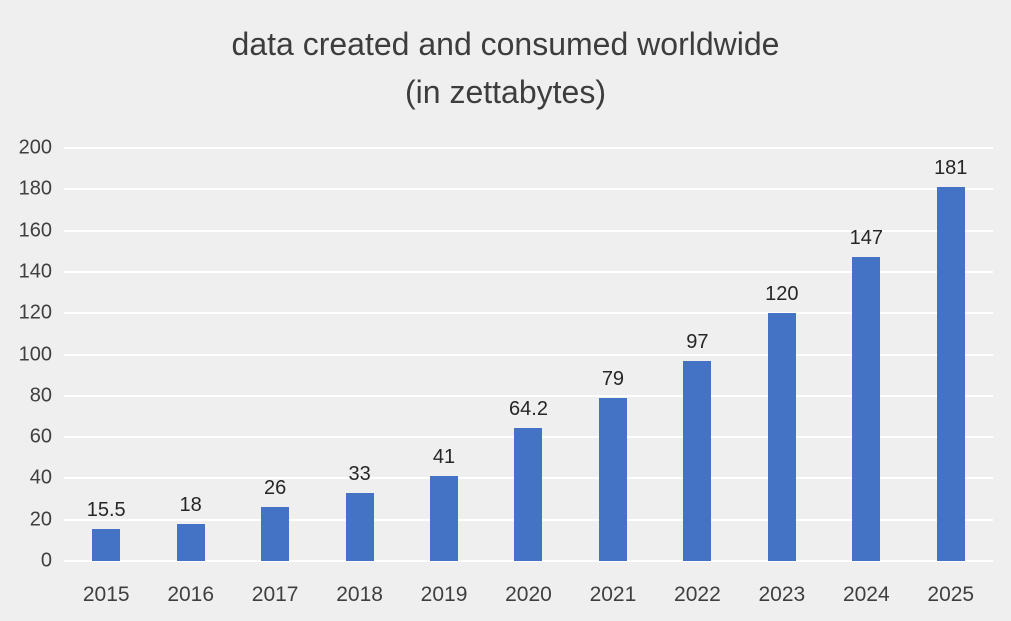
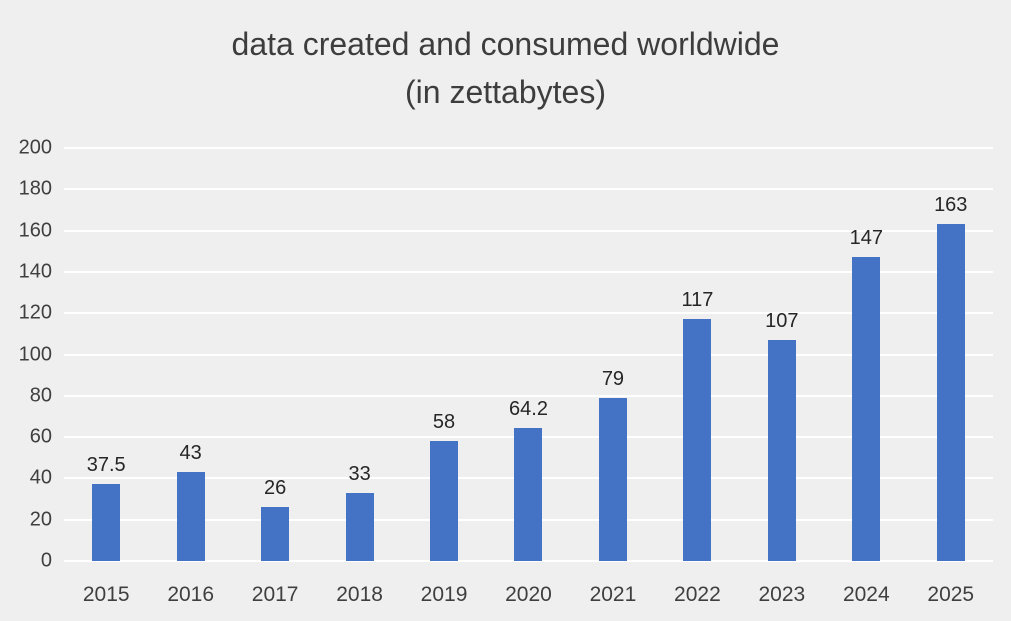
2015: 15.5 -> 37.5
2016: 18 -> 43
2019: 41 -> 58
2022: 97 -> 117
2023: 120 -> 107
2025: 181 -> 163
